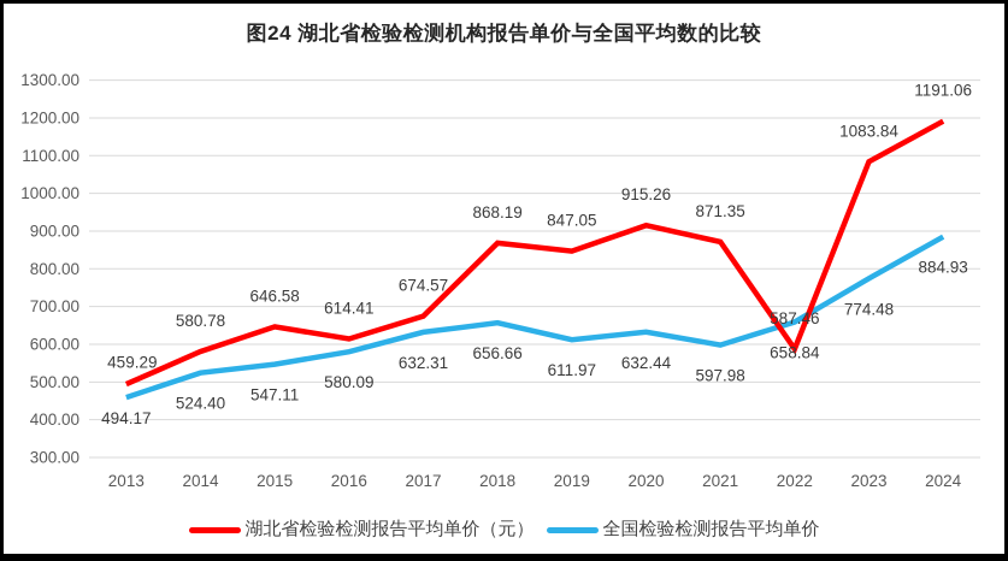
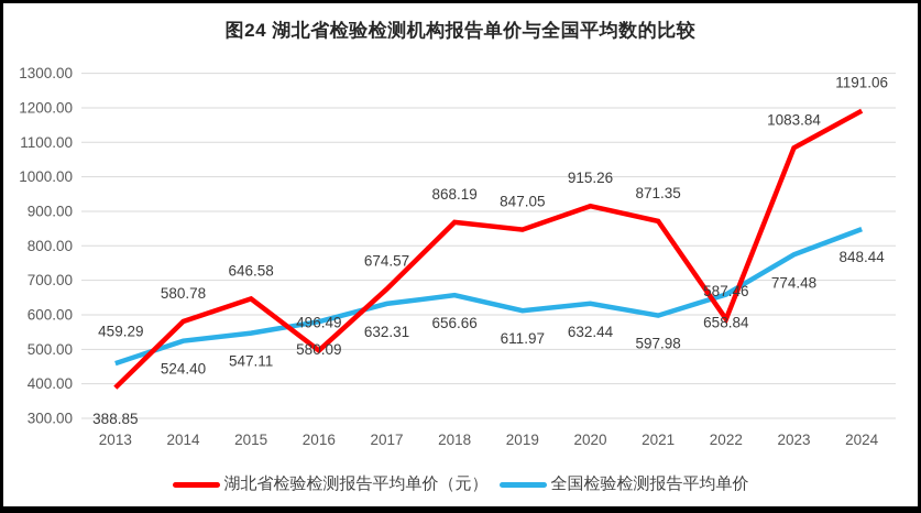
湖北省检验检测报告平均单价（元）/2013: 494.17 -> 388.85
湖北省检验检测报告平均单价（元）/2016: 614.41 -> 496.49
全国检验检测报告平均单价/2024: 884.93 -> 848.44
